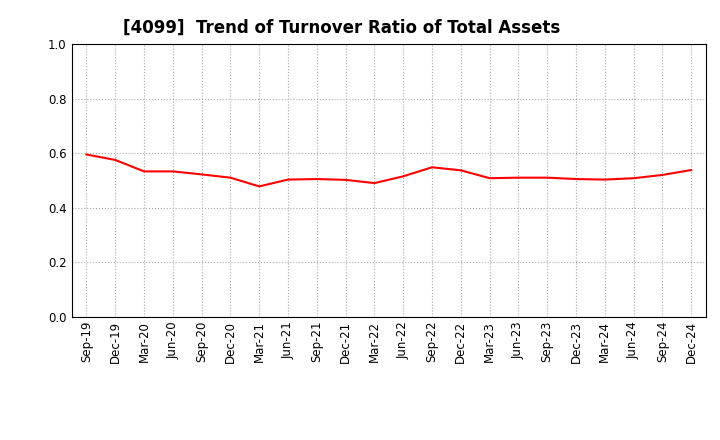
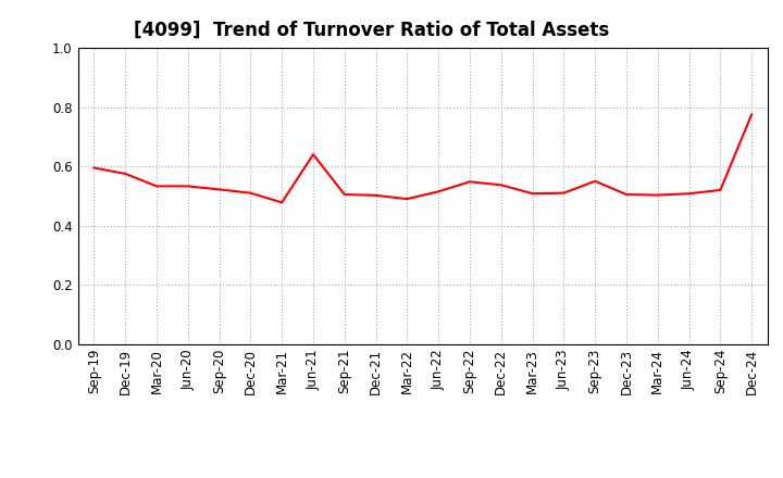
Jun-21: 0.503 -> 0.640
Sep-23: 0.510 -> 0.550
Dec-24: 0.538 -> 0.775
